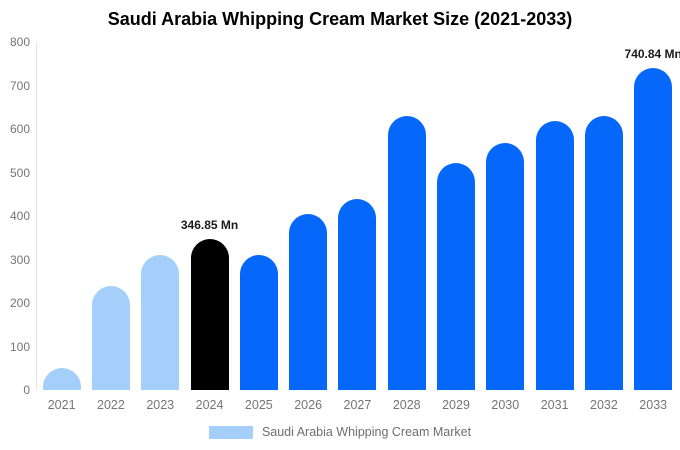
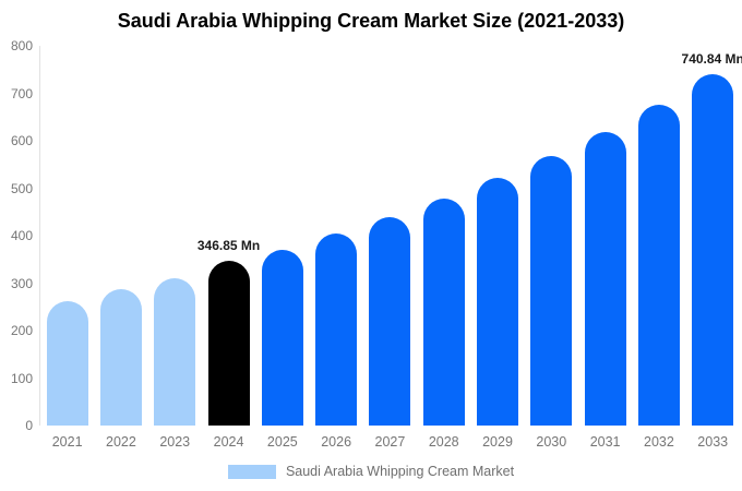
2021: 50 -> 260
2022: 240 -> 290
2025: 310 -> 370
2028: 630 -> 480
2032: 630 -> 680
